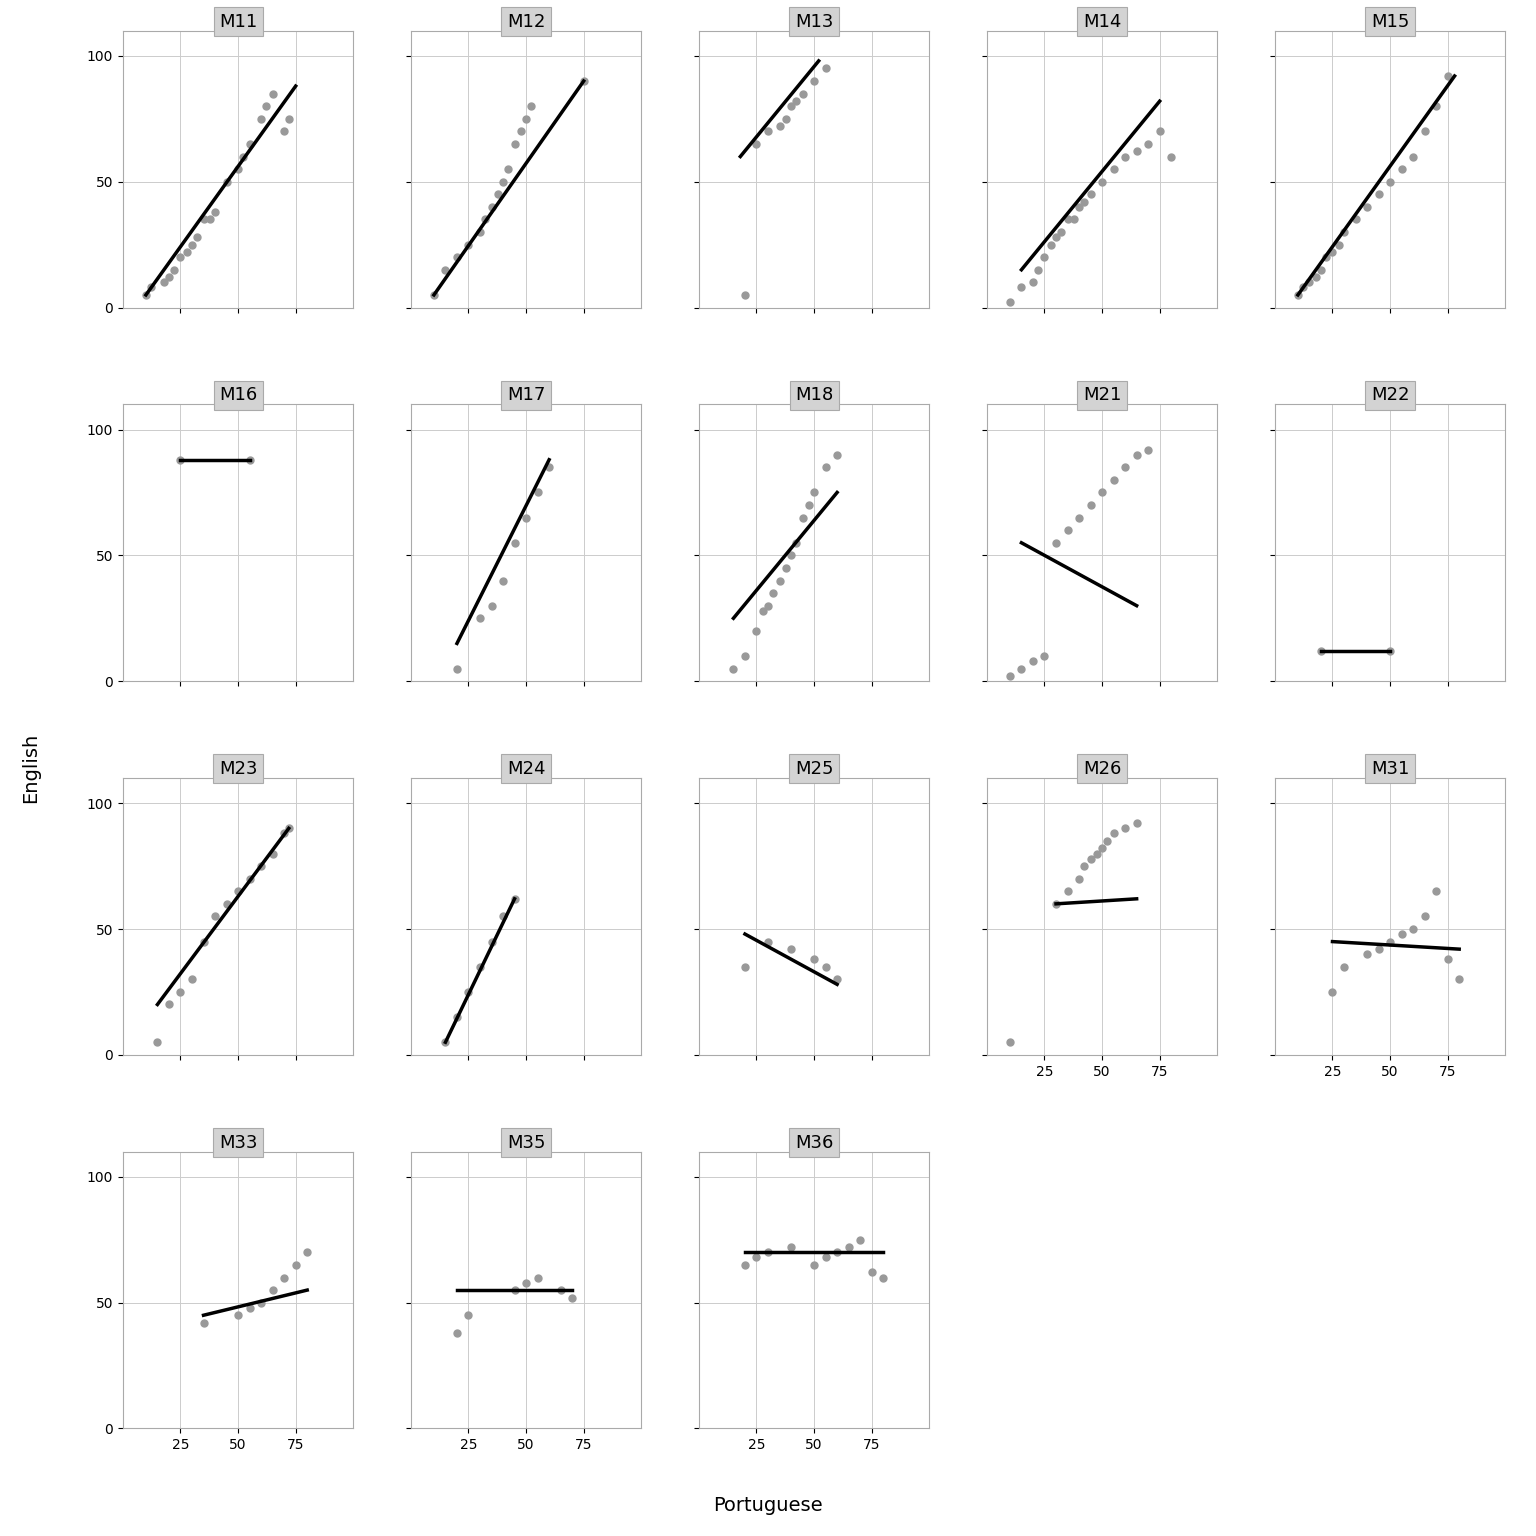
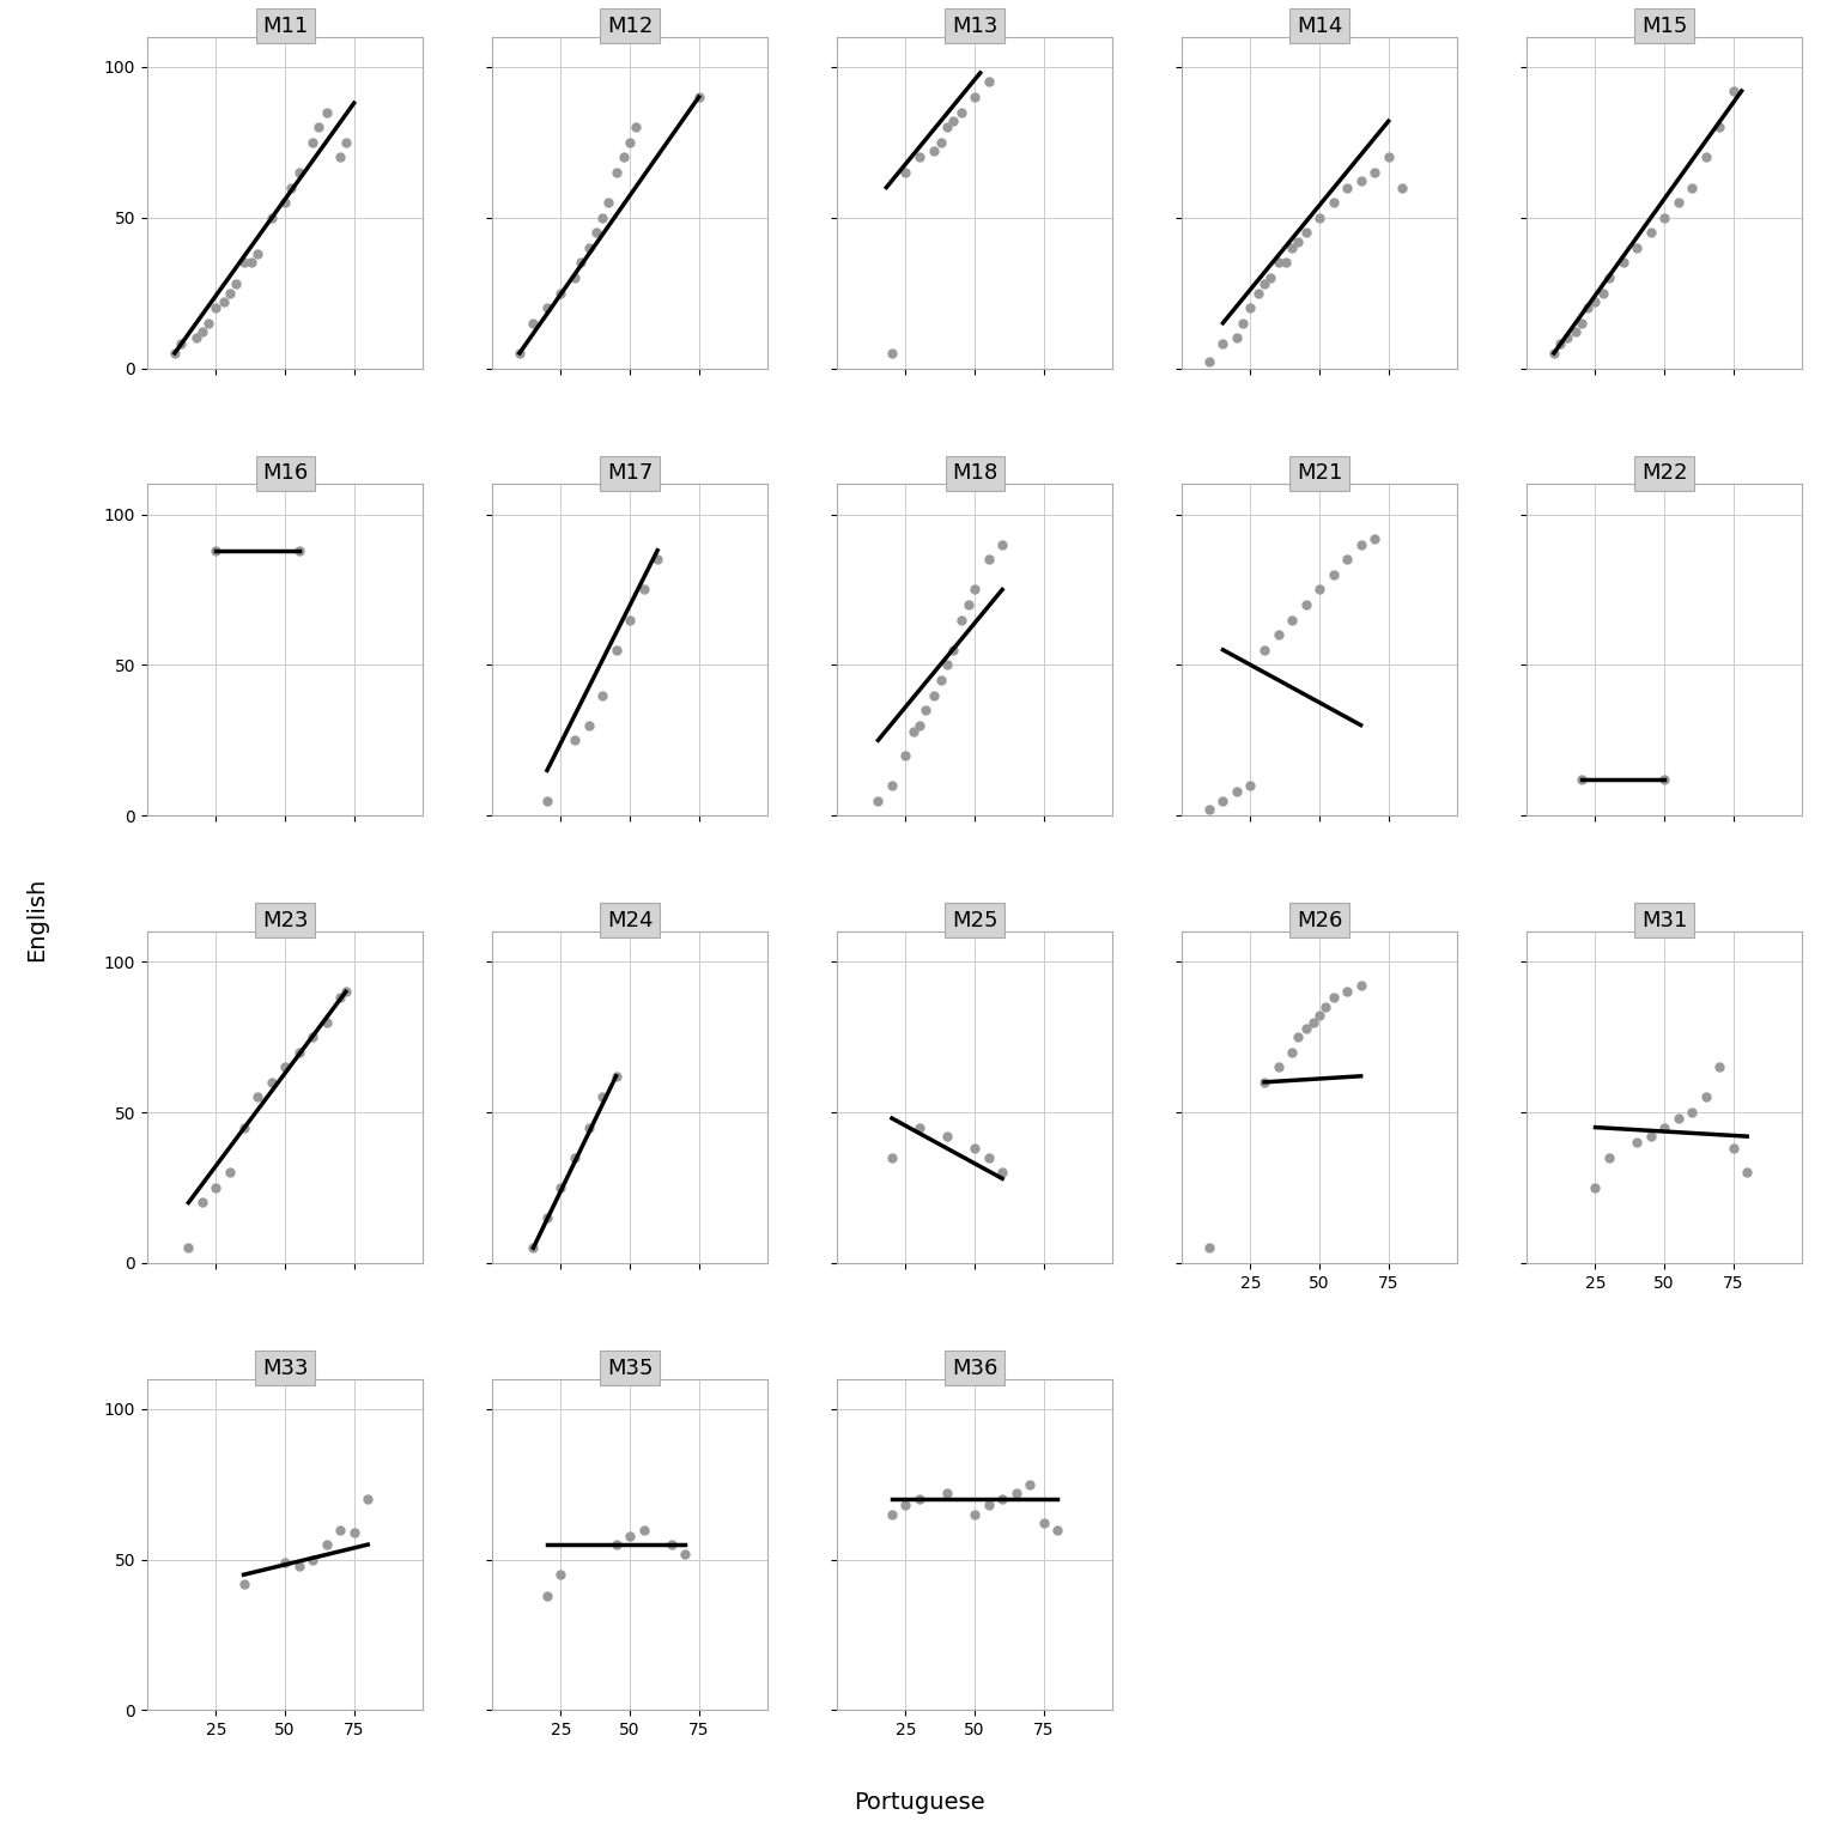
M33/50: 45 -> 49
M33/75: 65 -> 59
